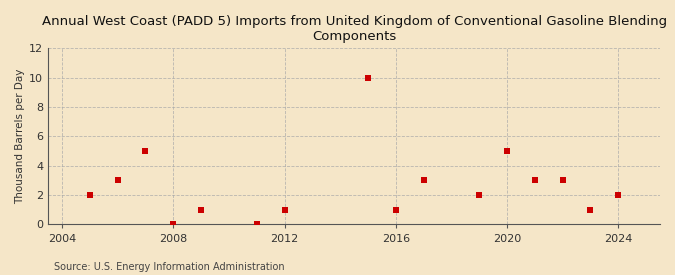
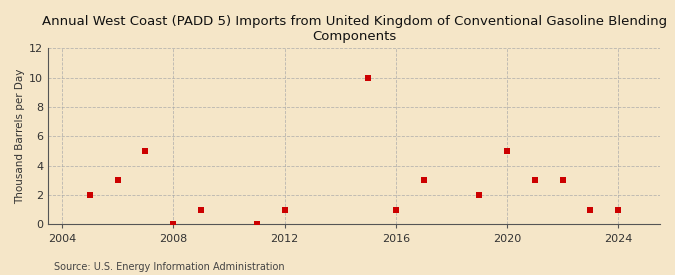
2024: 2 -> 1
